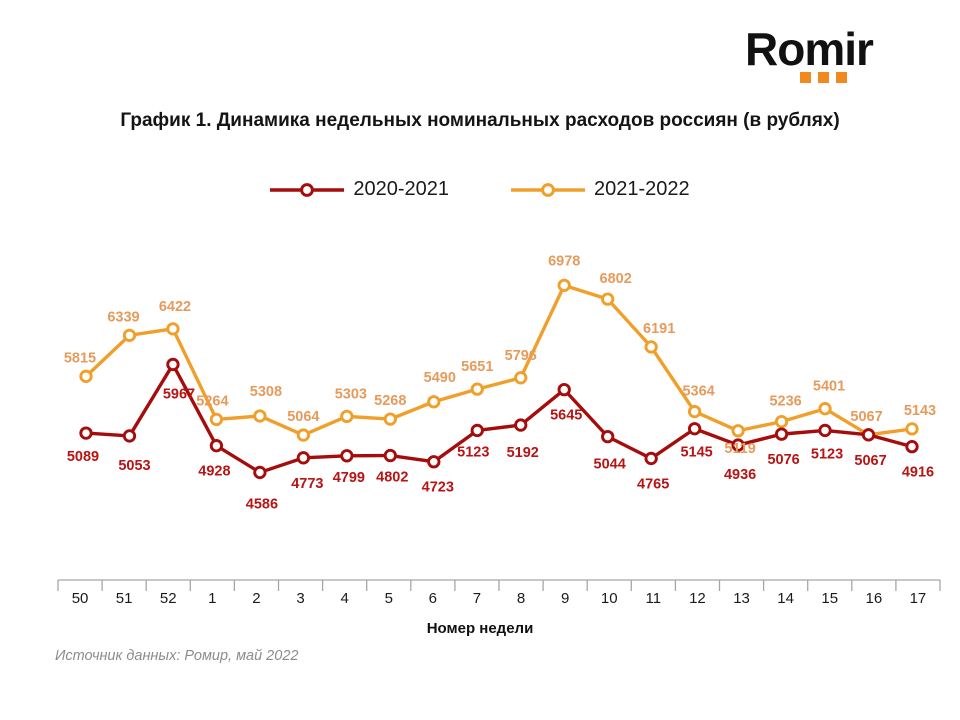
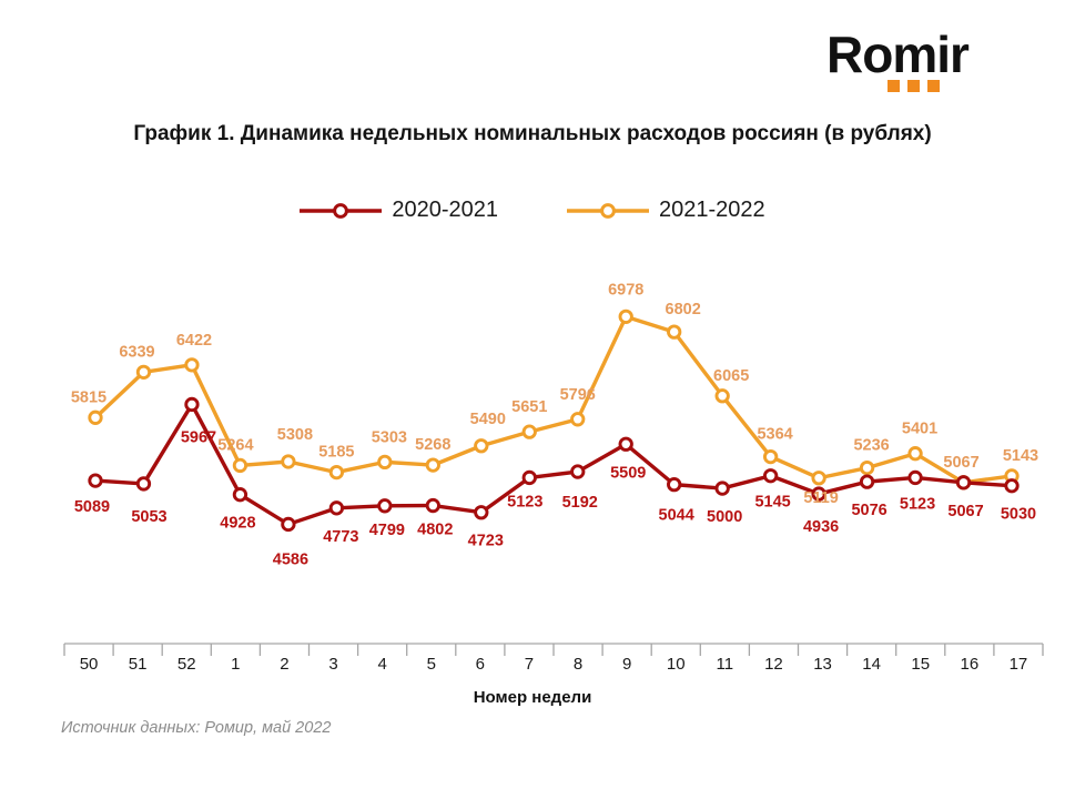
2021-2022/3: 5064 -> 5185
2020-2021/9: 5645 -> 5509
2020-2021/11: 4765 -> 5000
2021-2022/11: 6191 -> 6065
2020-2021/17: 4916 -> 5030
